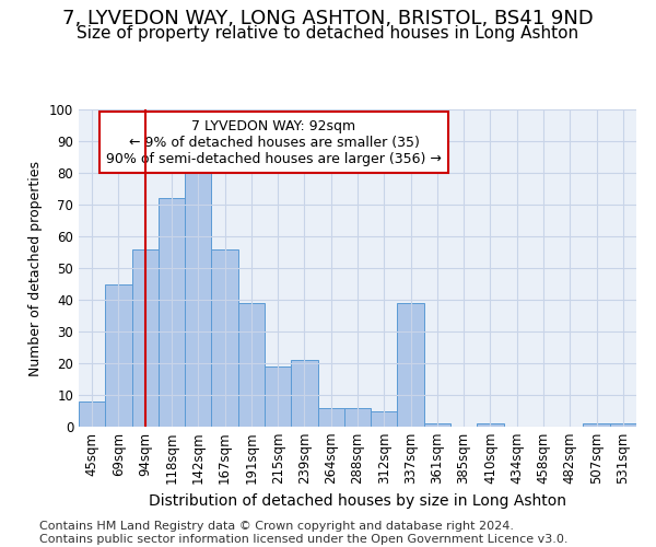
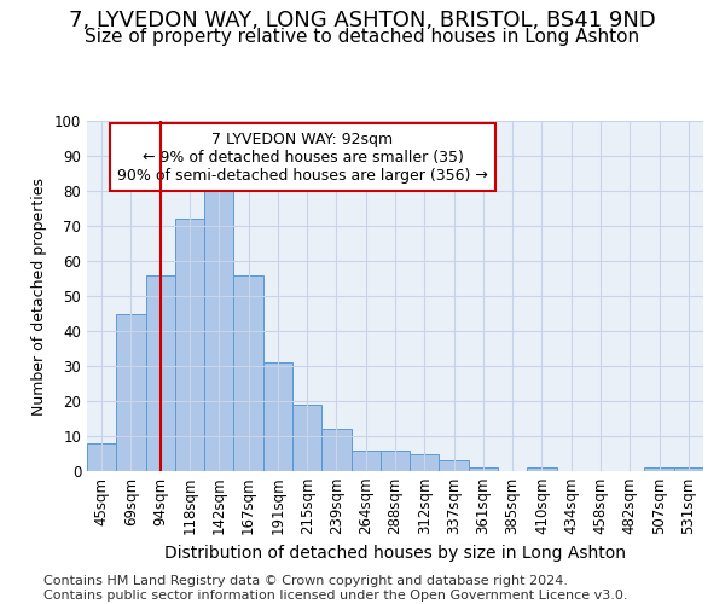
191sqm: 39 -> 31
239sqm: 21 -> 12
337sqm: 39 -> 3
